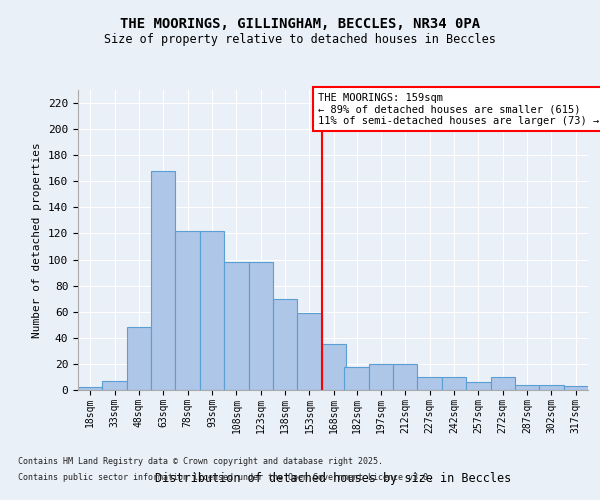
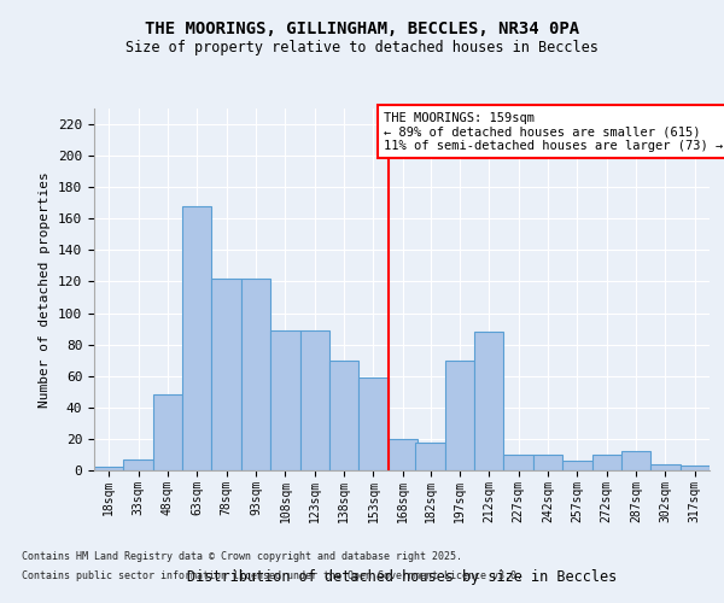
108sqm: 98 -> 89
123sqm: 98 -> 89
168sqm: 35 -> 20
197sqm: 20 -> 70
212sqm: 20 -> 88
287sqm: 4 -> 12
